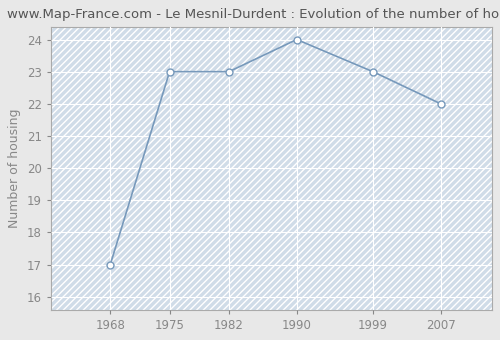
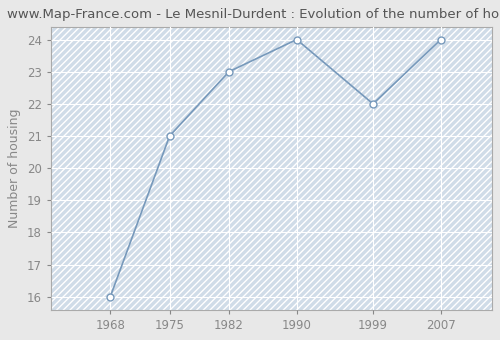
1968: 17 -> 16
1975: 23 -> 21
1999: 23 -> 22
2007: 22 -> 24
